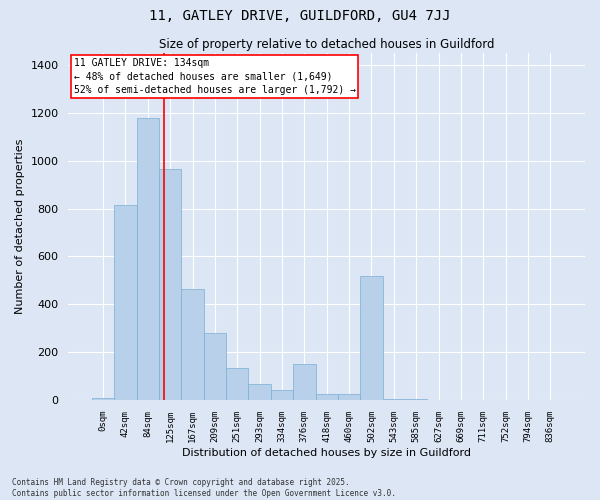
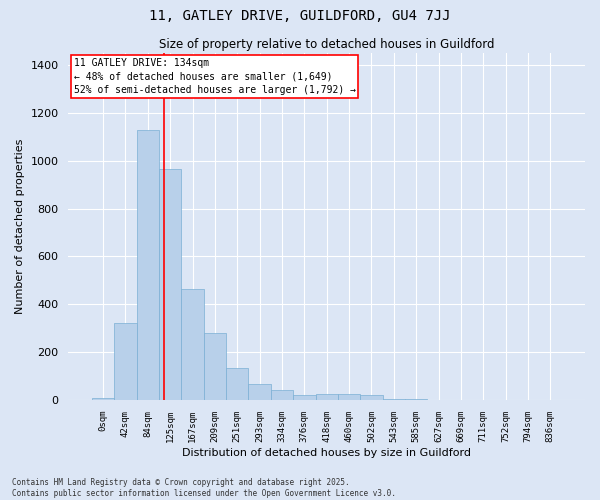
42sqm: 815 -> 320
84sqm: 1180 -> 1130
376sqm: 150 -> 22
502sqm: 520 -> 20
